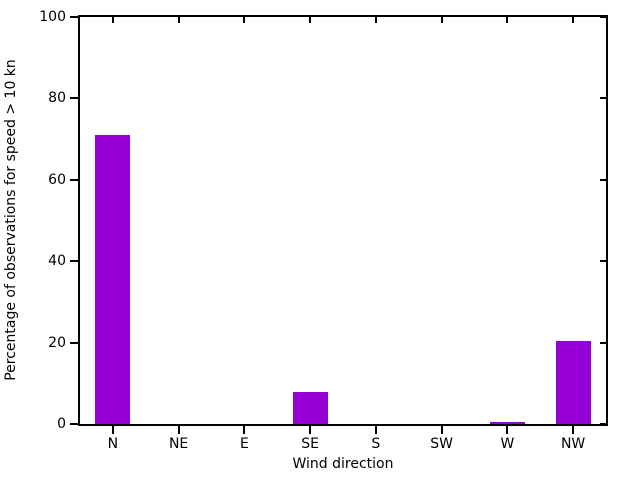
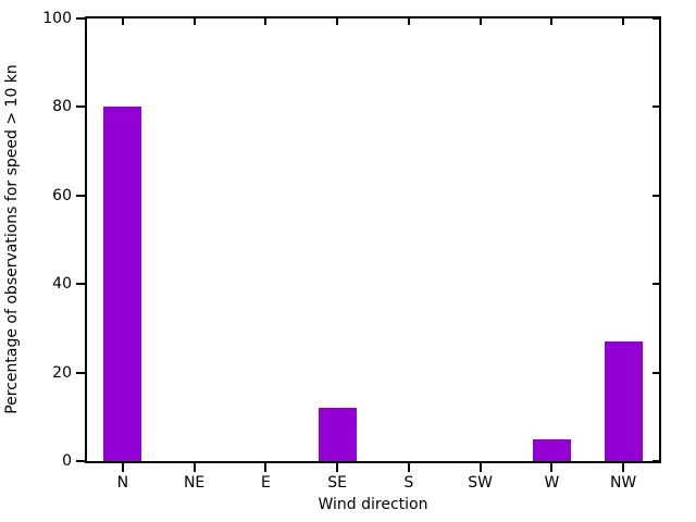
N: 71 -> 80
SE: 8 -> 12
W: 1 -> 5
NW: 20 -> 27
